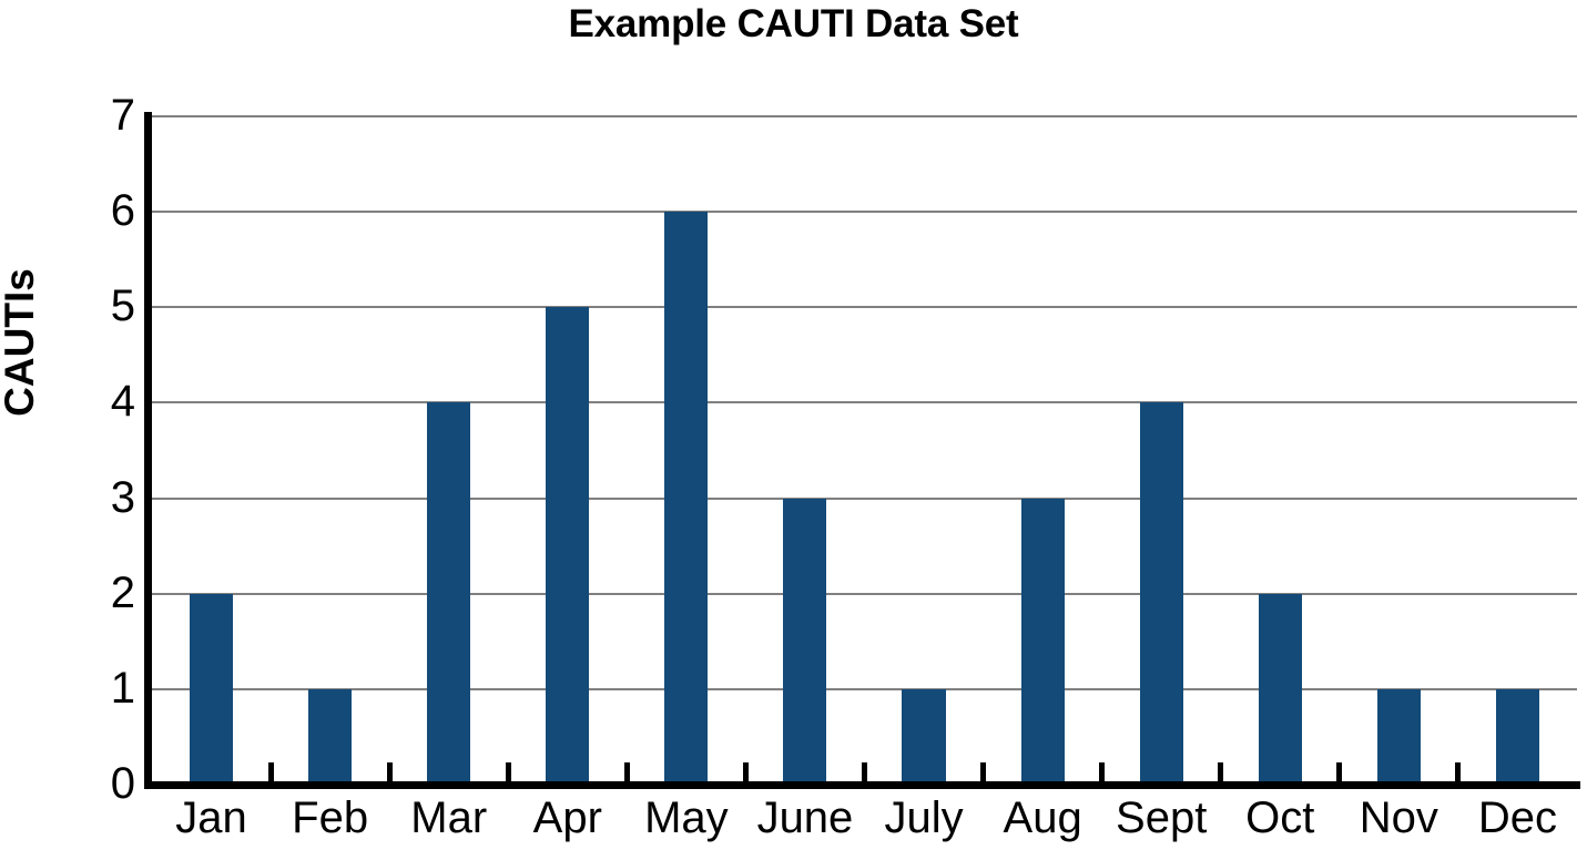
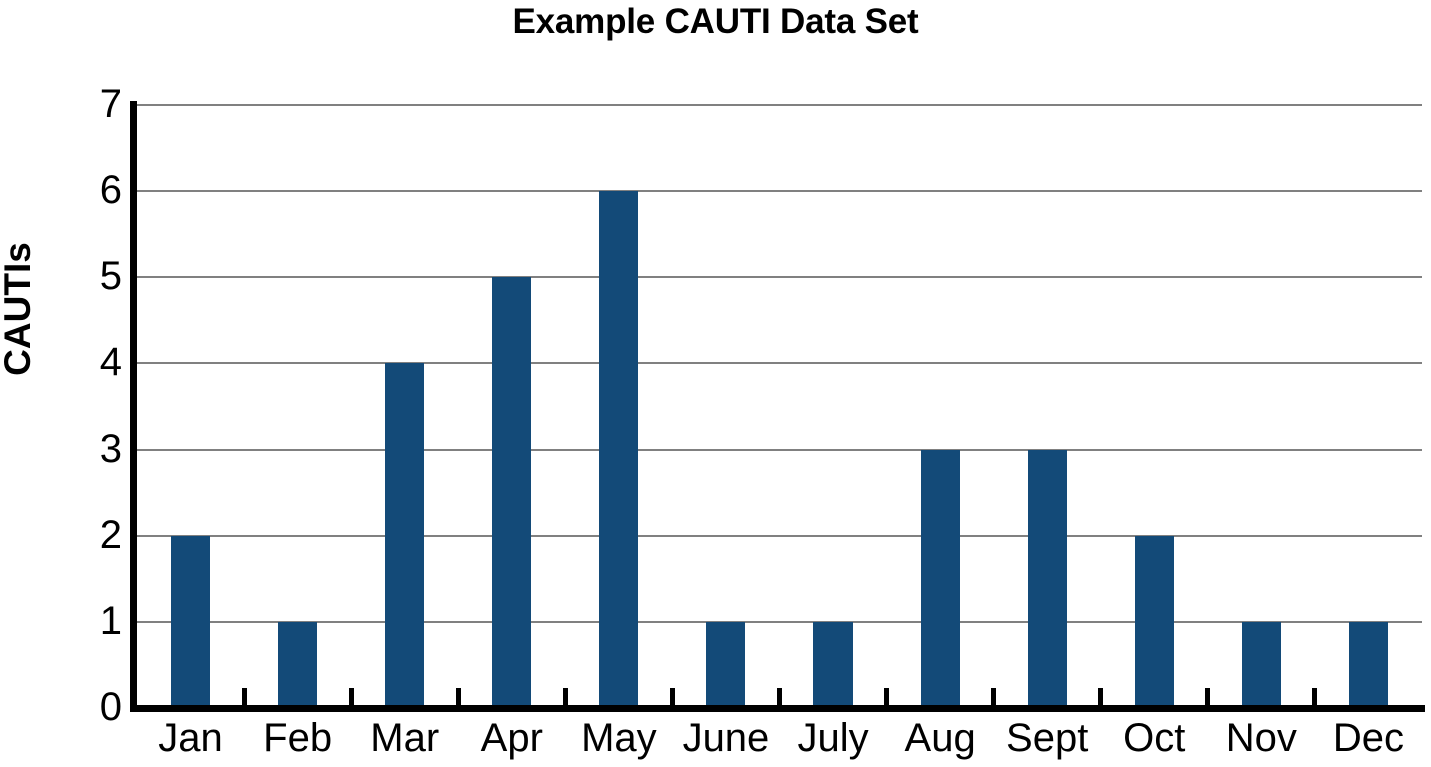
June: 3 -> 1
Sept: 4 -> 3
